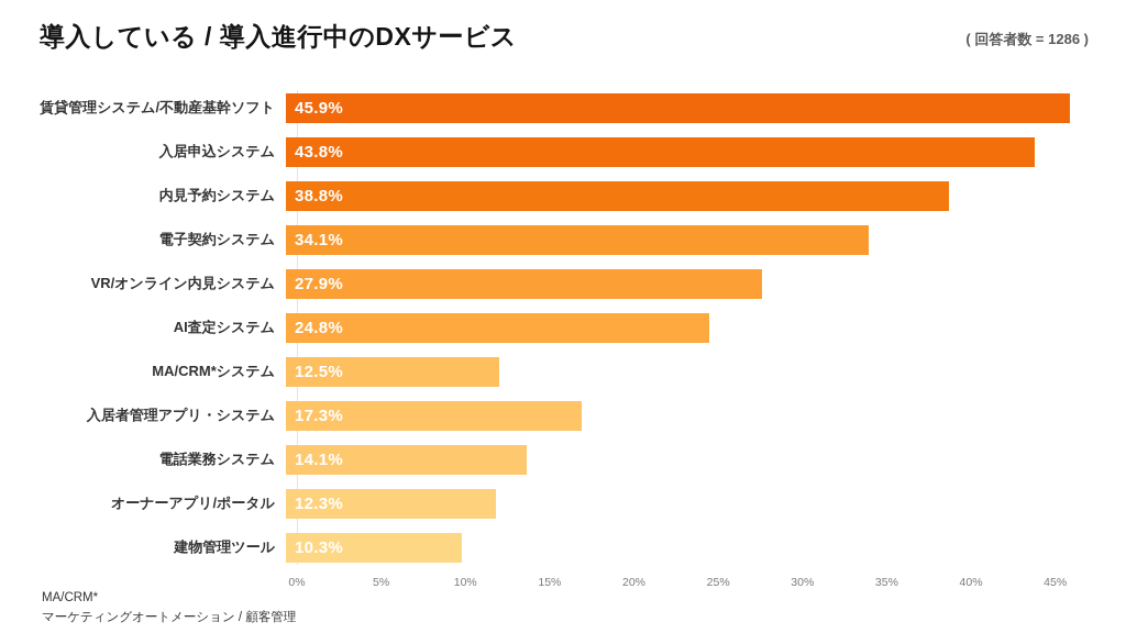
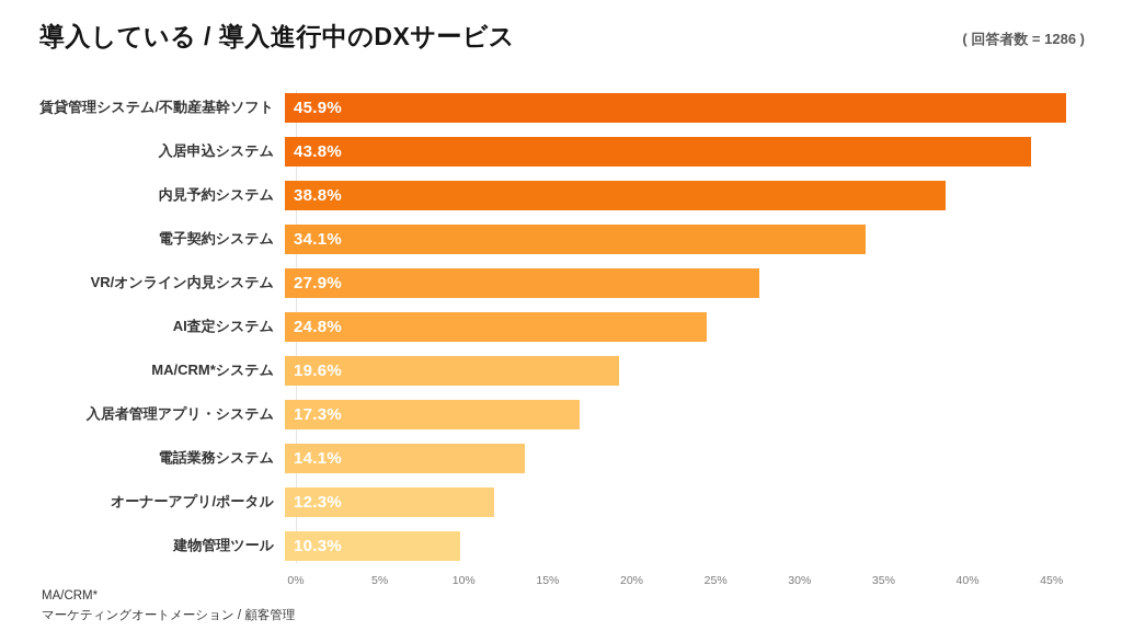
MA/CRM*システム: 12.5% -> 19.6%
